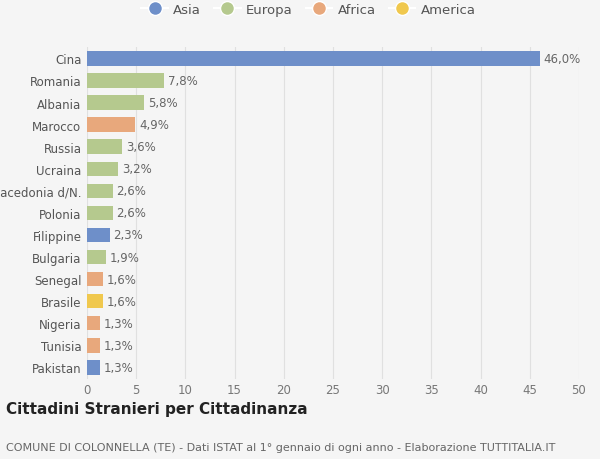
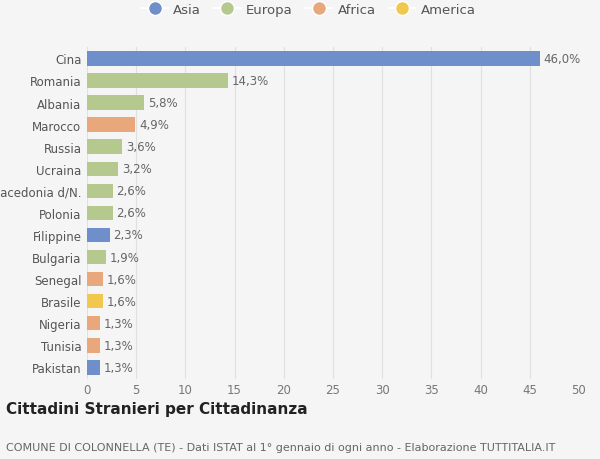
Romania: 7,8% -> 14,3%
